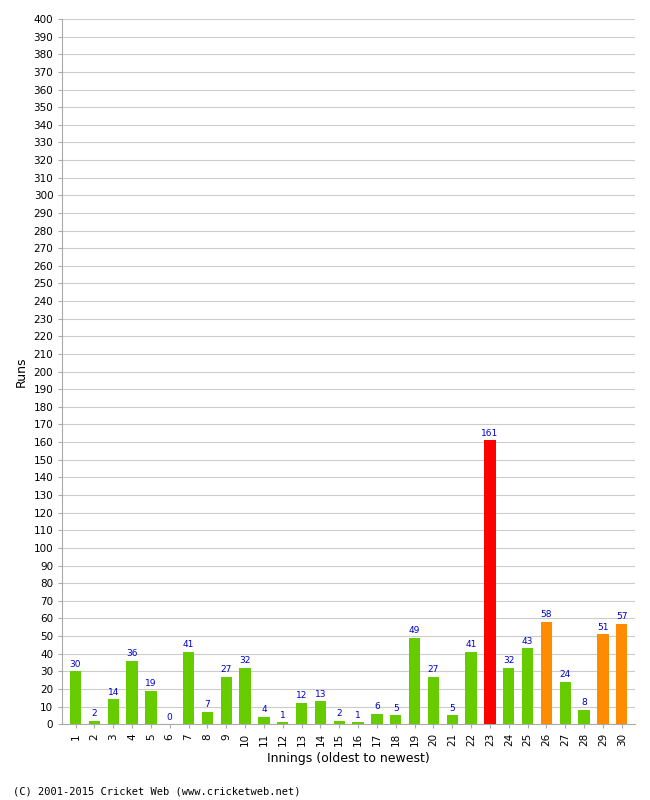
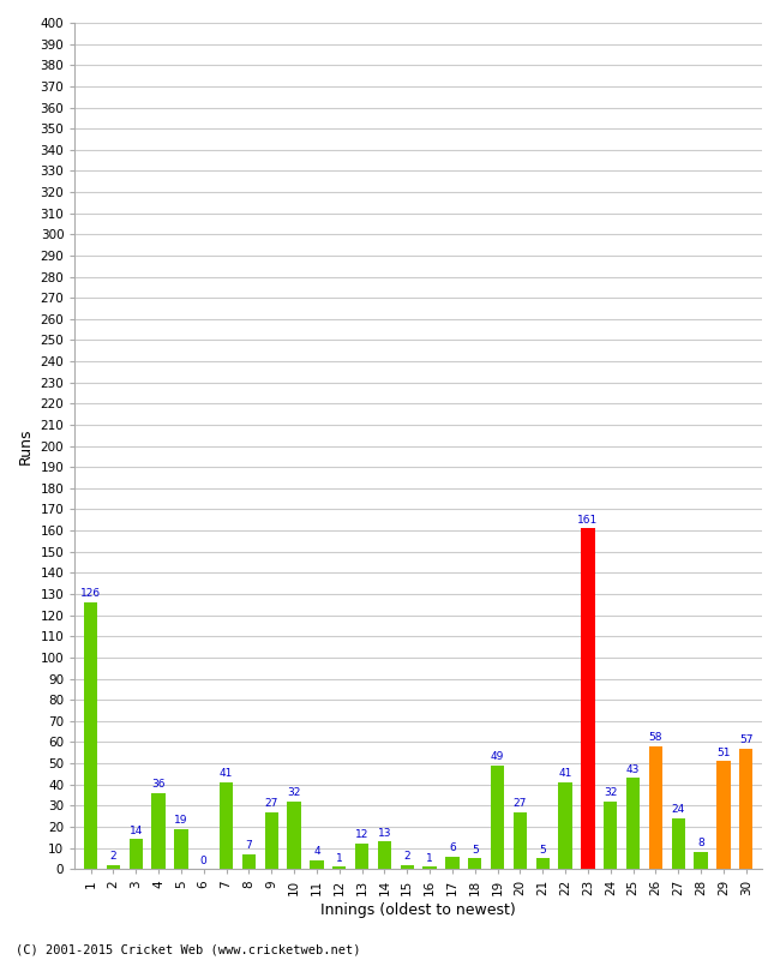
1: 30 -> 126
